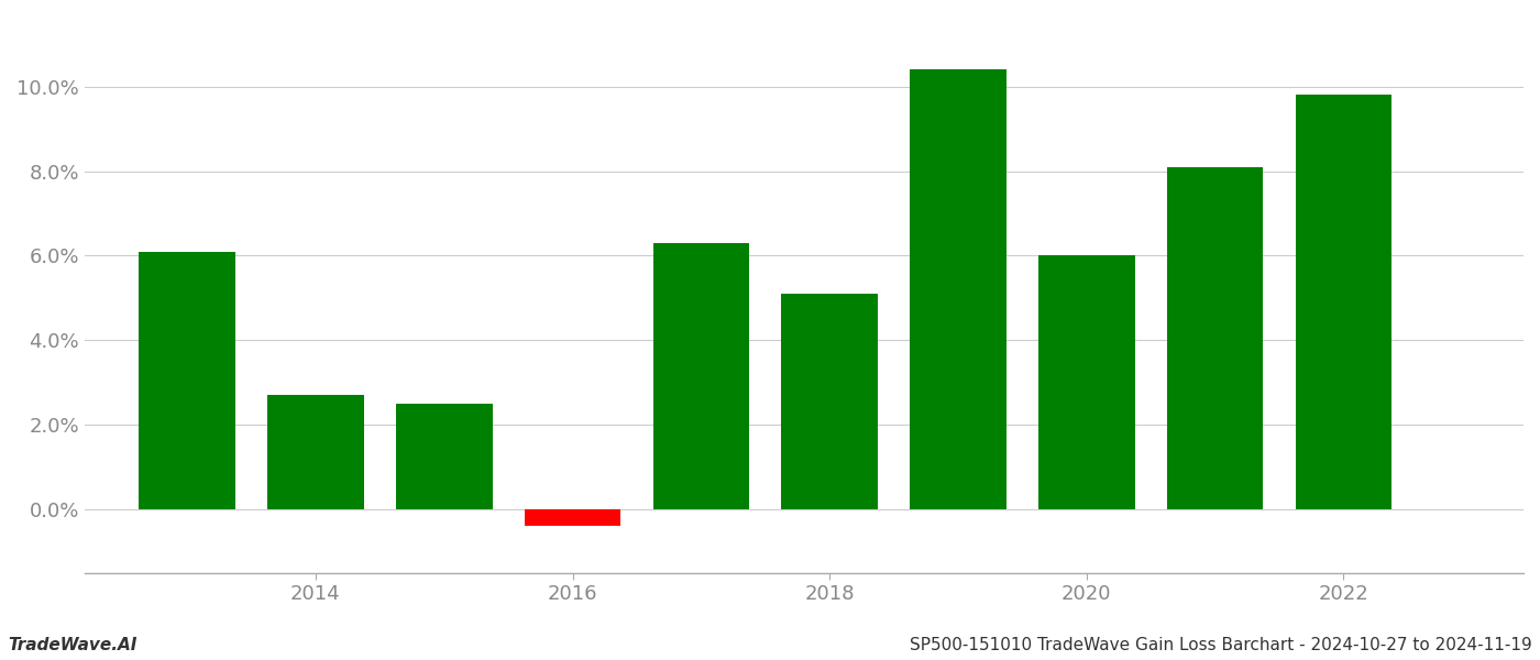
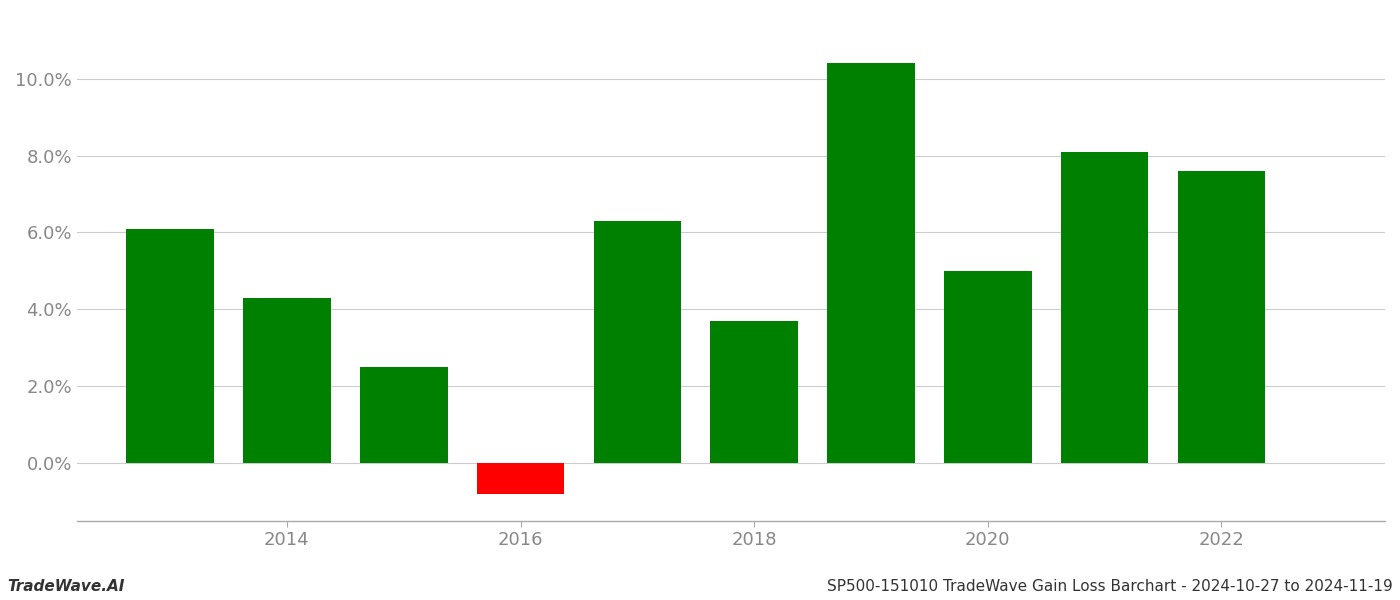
2014: 2.7% -> 4.3%
2016: -0.4% -> -0.8%
2018: 5.1% -> 3.7%
2020: 6.0% -> 5.0%
2022: 9.8% -> 7.6%
